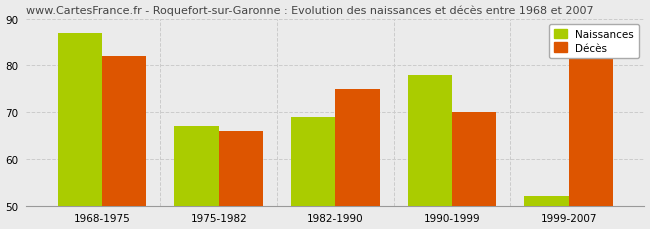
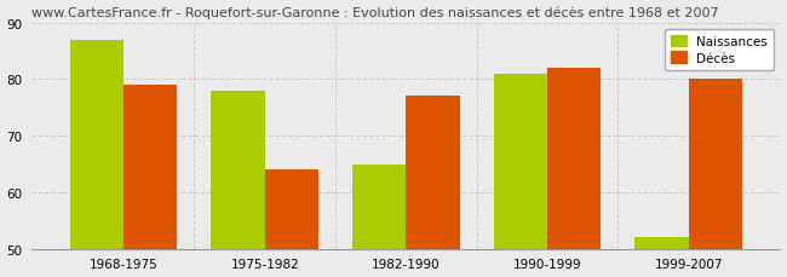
Décès/1968-1975: 82 -> 79
Naissances/1975-1982: 67 -> 78
Décès/1975-1982: 66 -> 64
Naissances/1982-1990: 69 -> 65
Décès/1982-1990: 75 -> 77
Naissances/1990-1999: 78 -> 81
Décès/1990-1999: 70 -> 82
Décès/1999-2007: 82 -> 80
